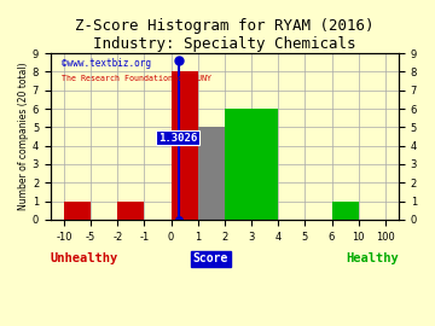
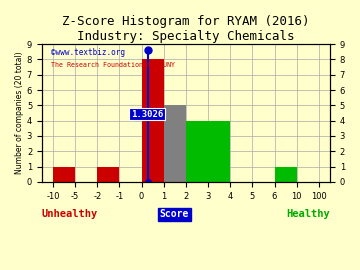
3: 6 -> 4
